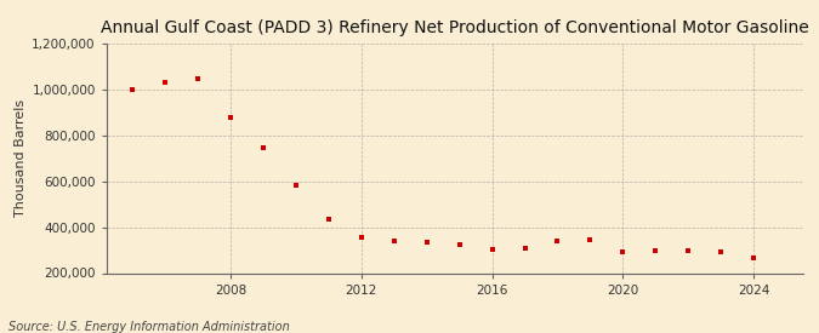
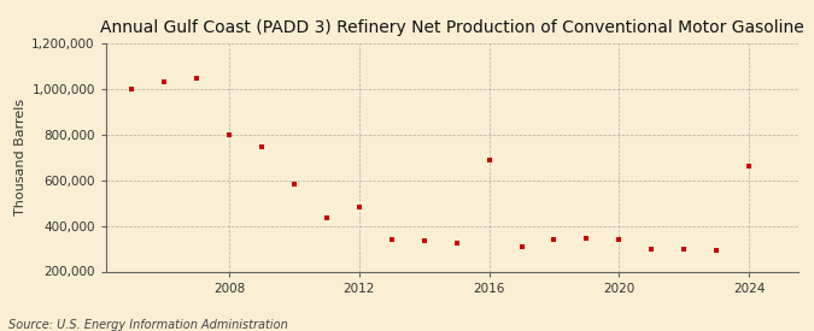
2008: 880,000 -> 800,000
2012: 360,000 -> 480,000
2016: 300,000 -> 690,000
2020: 290,000 -> 340,000
2024: 260,000 -> 660,000
